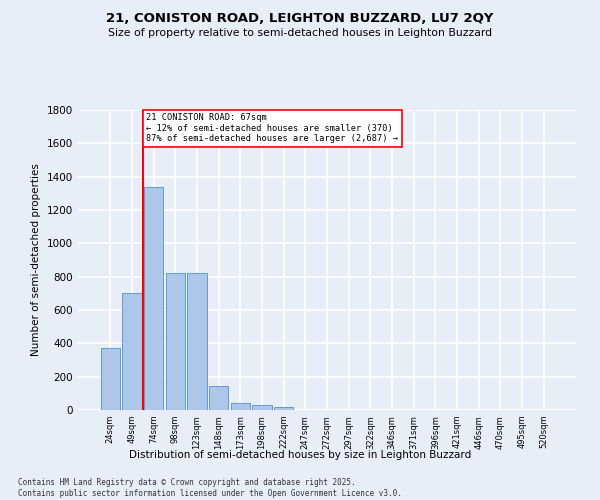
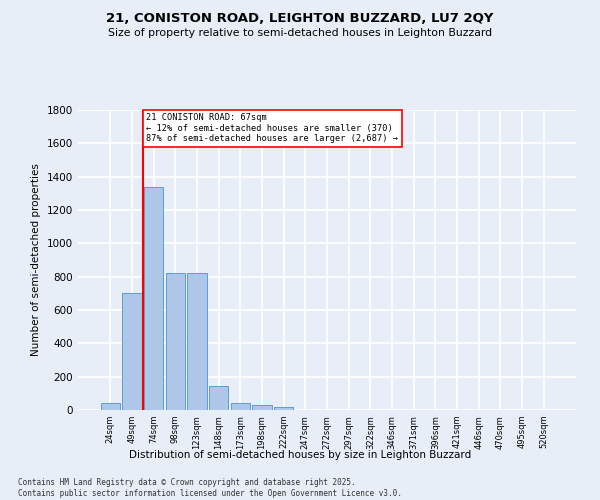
24sqm: 370 -> 40
